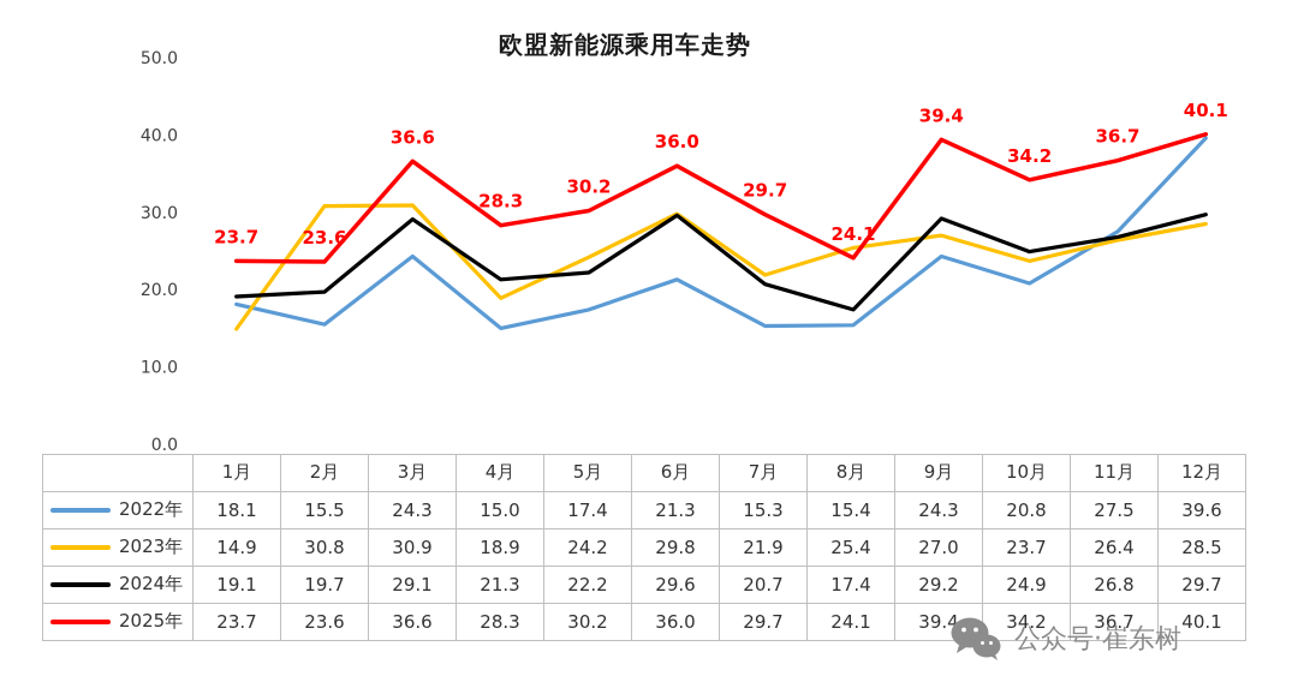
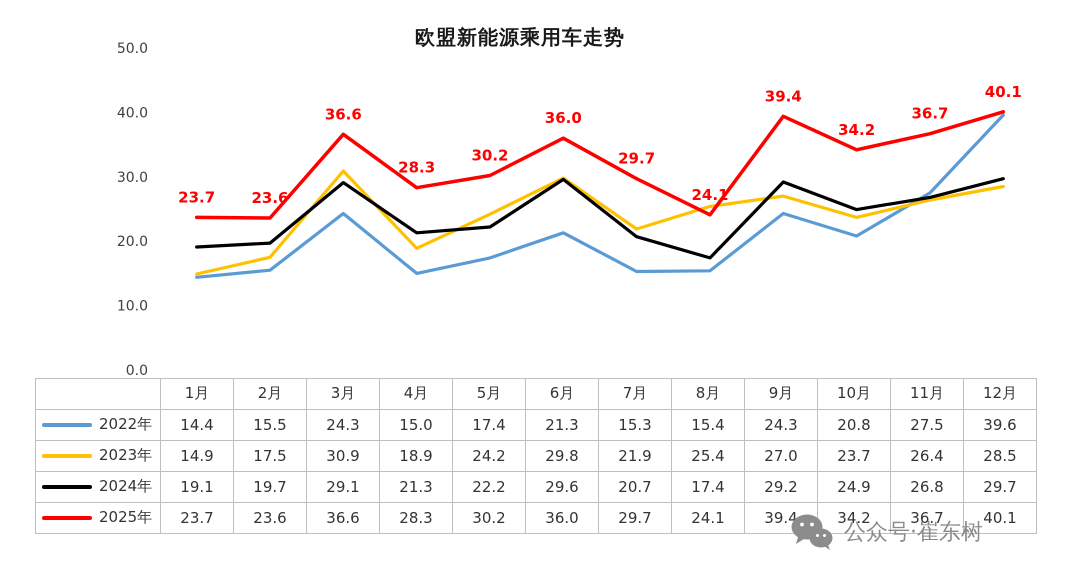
2022年/1月: 18.1 -> 14.4
2023年/2月: 30.8 -> 17.5
